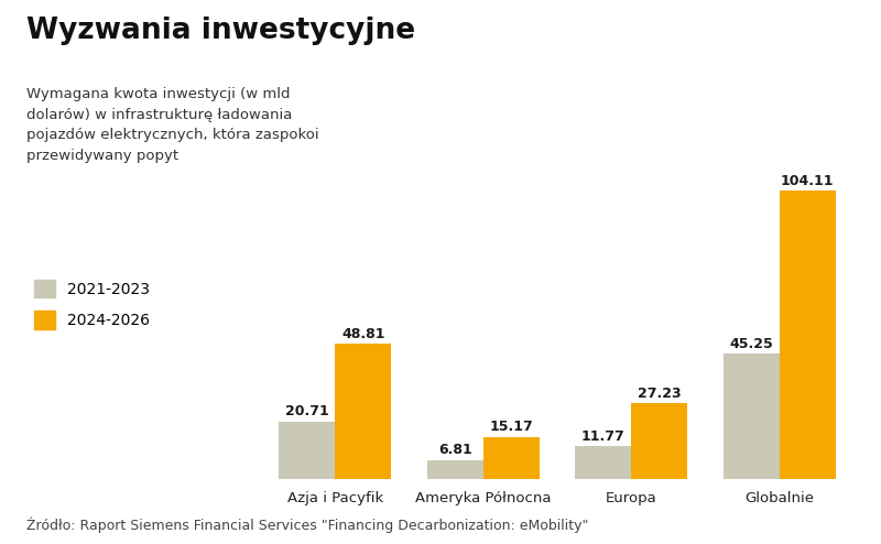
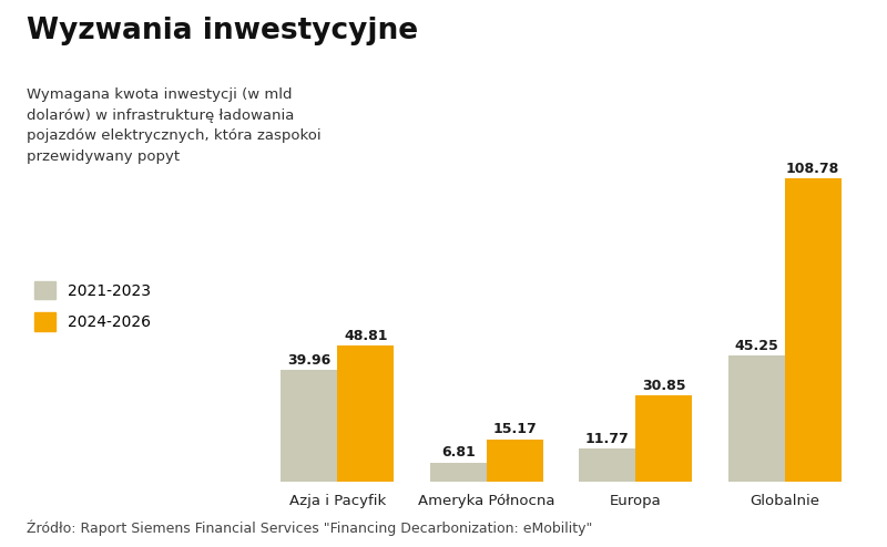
2021-2023/Azja i Pacyfik: 20.71 -> 39.96
2024-2026/Europa: 27.23 -> 30.85
2024-2026/Globalnie: 104.11 -> 108.78
